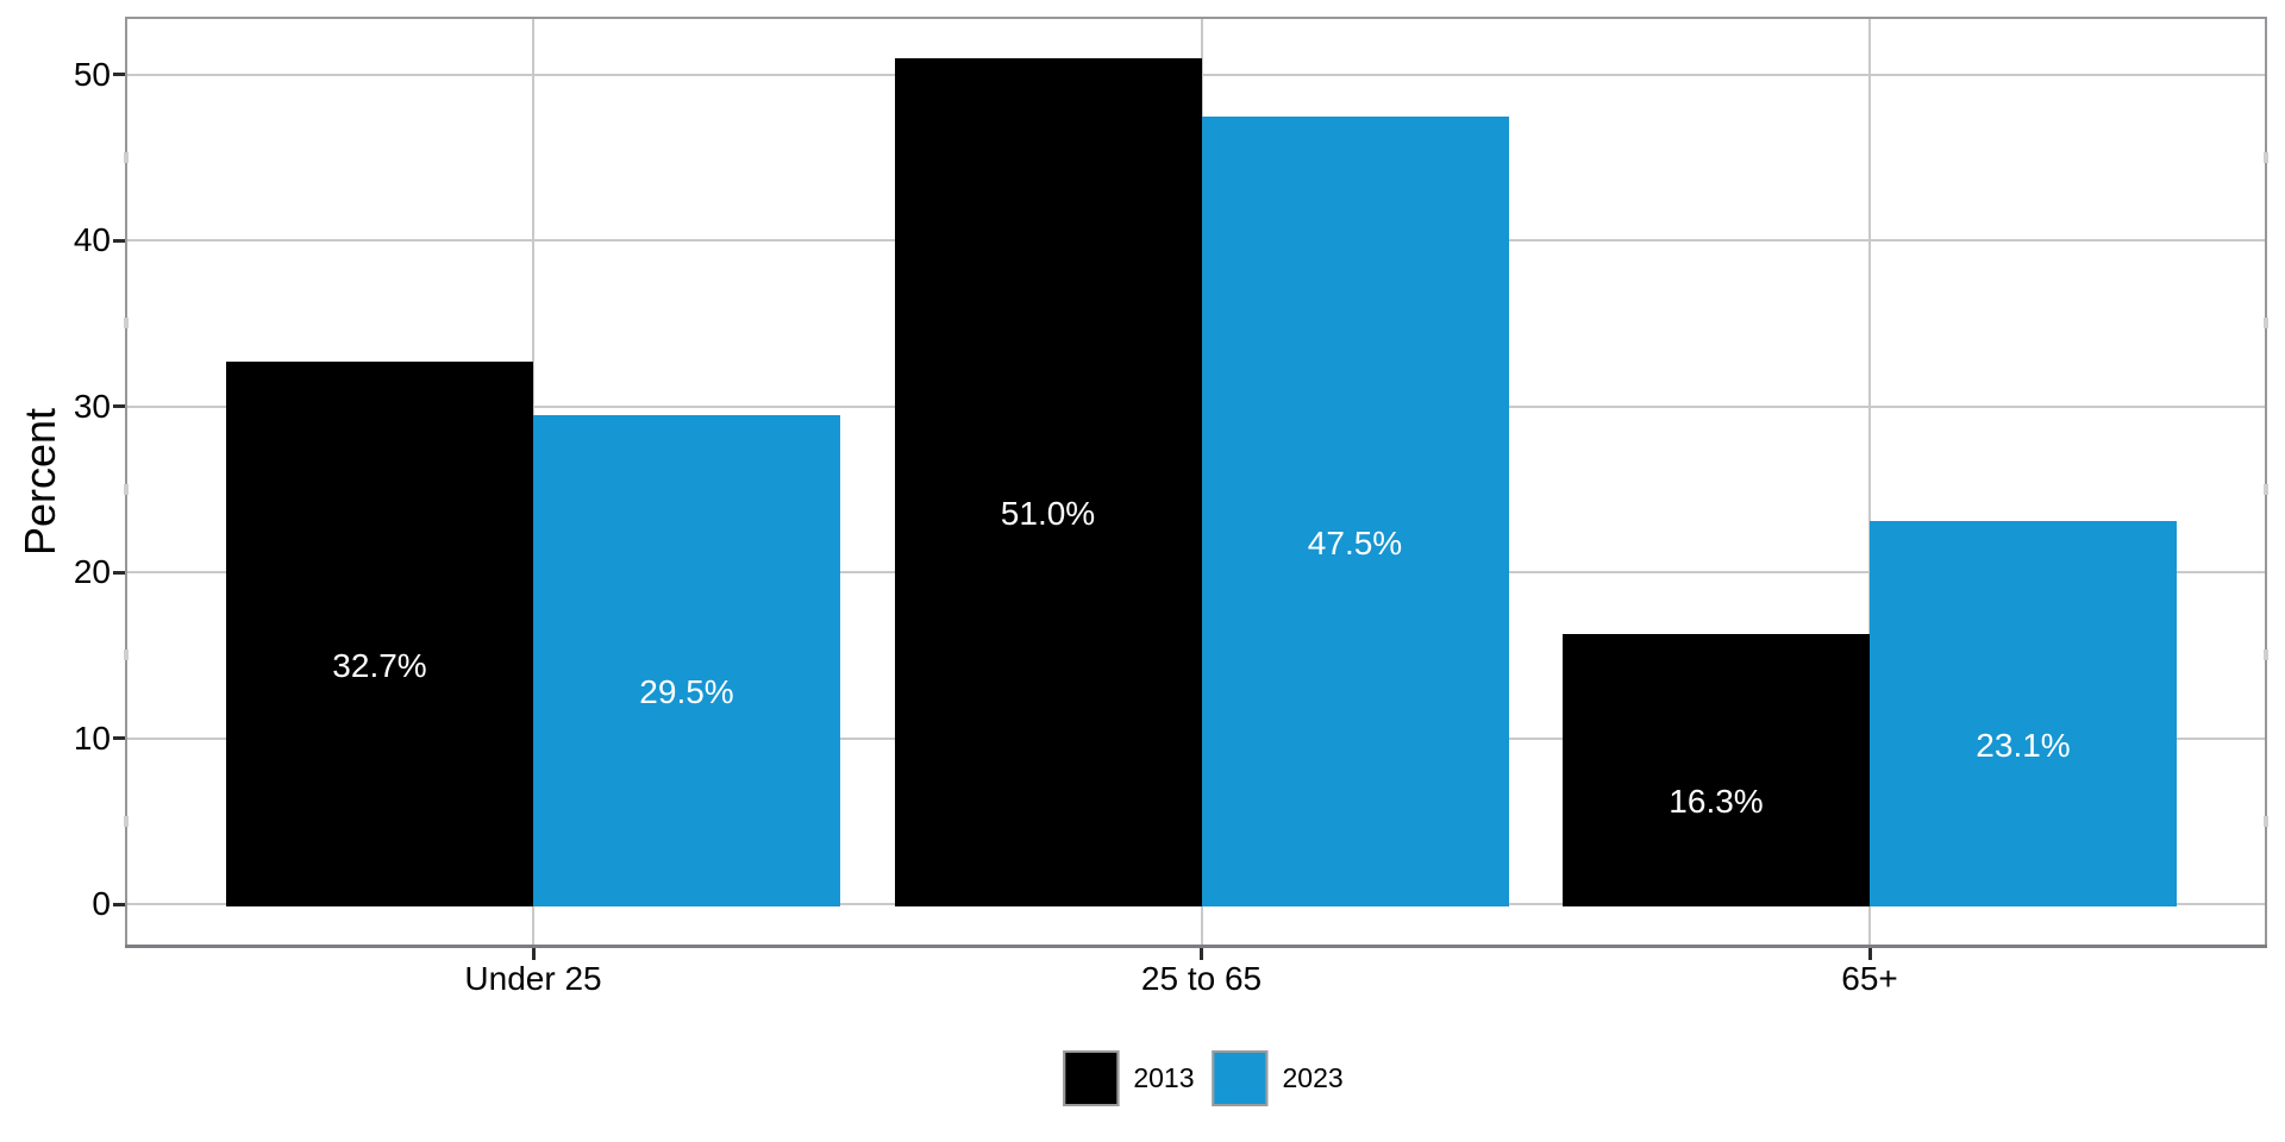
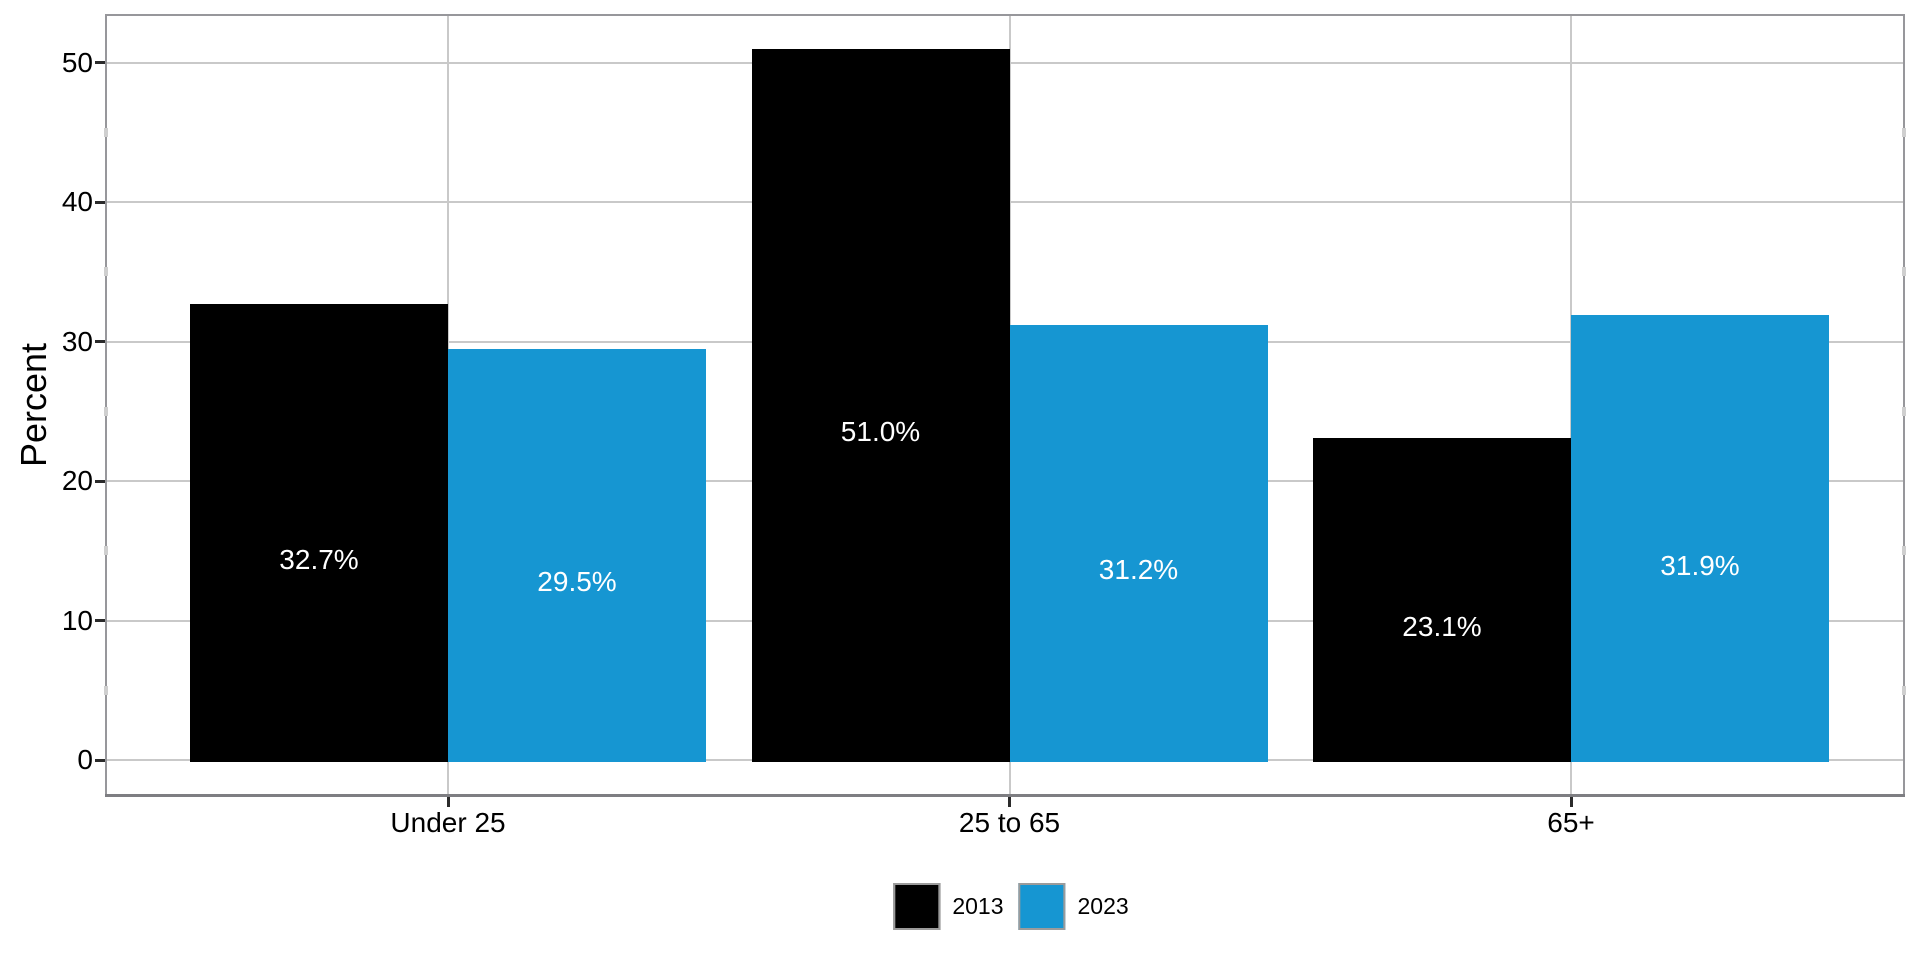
2023/25 to 65: 47.5% -> 31.2%
2013/65+: 16.3% -> 23.1%
2023/65+: 23.1% -> 31.9%
